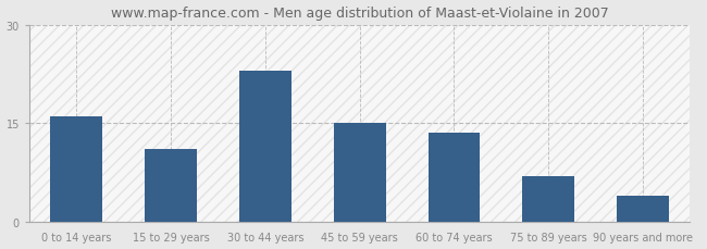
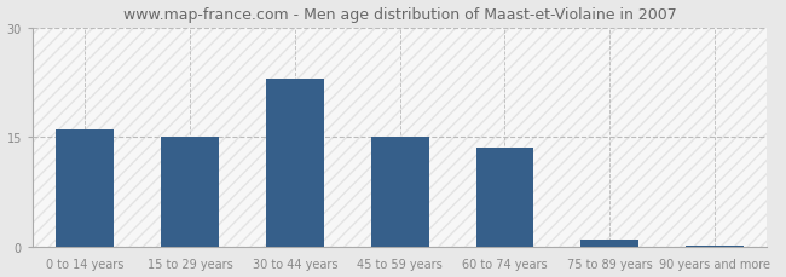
15 to 29 years: 11.0 -> 15.0
75 to 89 years: 7.0 -> 1.0
90 years and more: 4.0 -> 0.2
